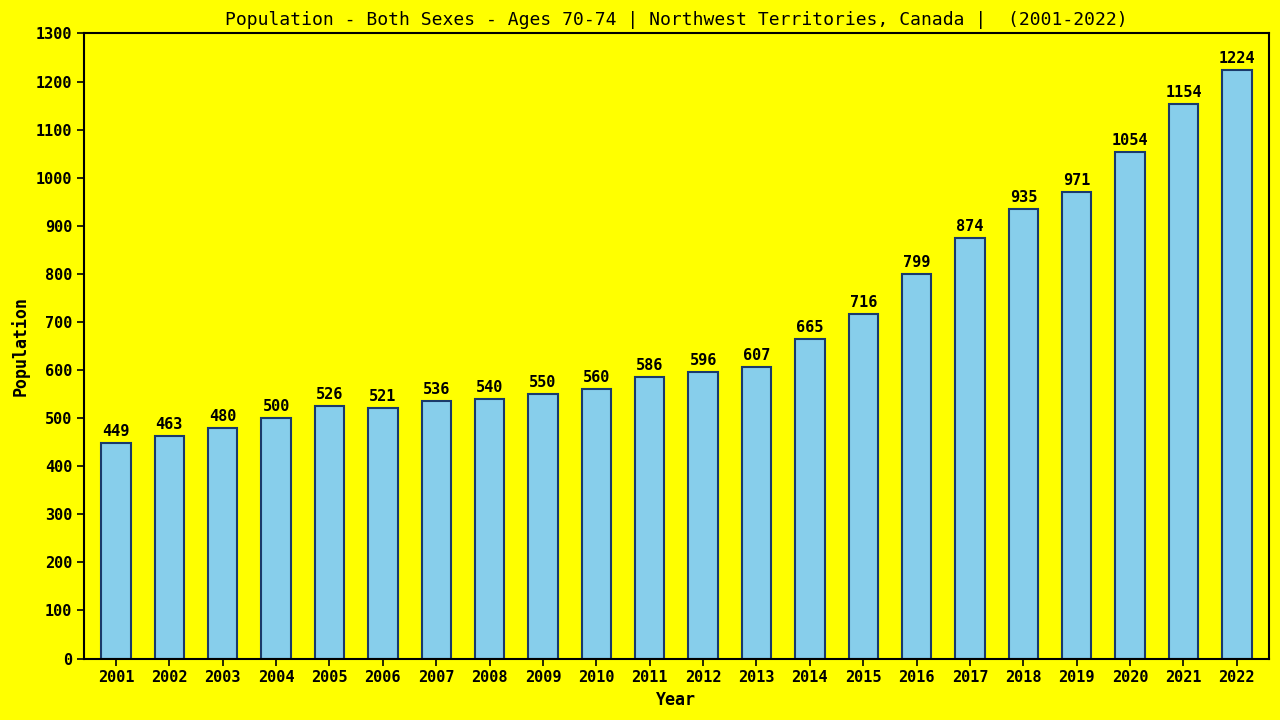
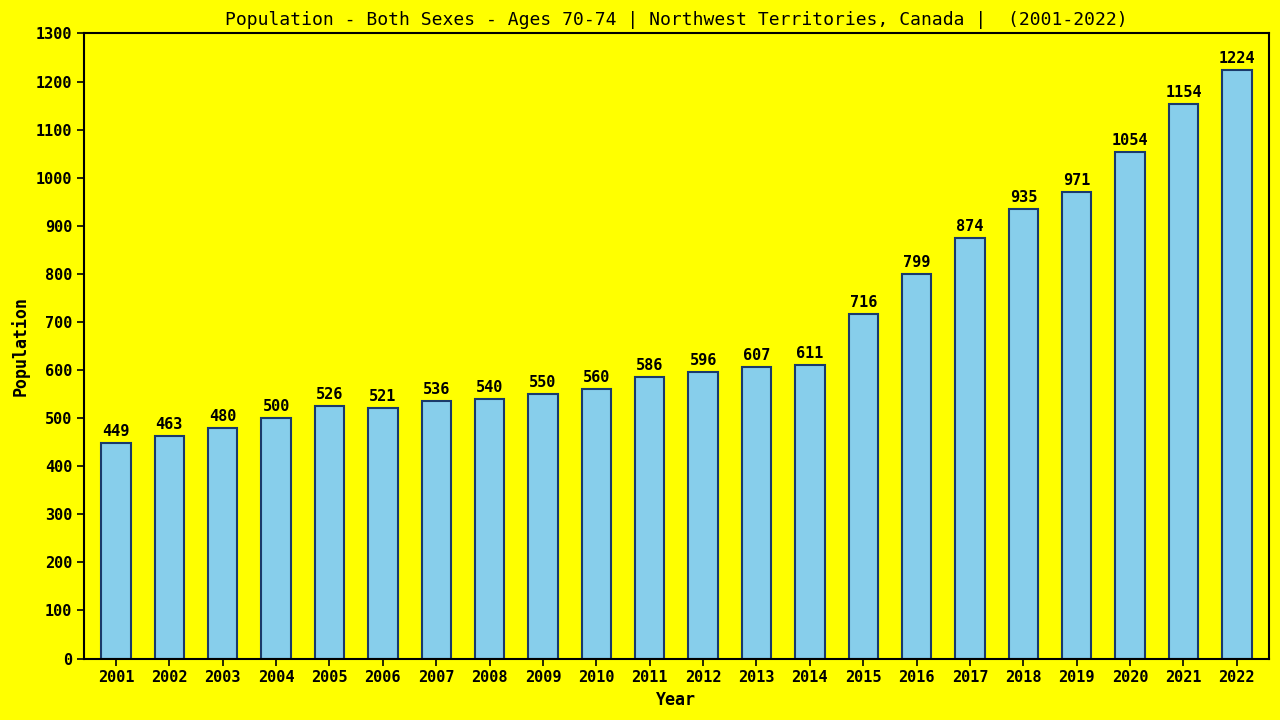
2014: 665 -> 611
